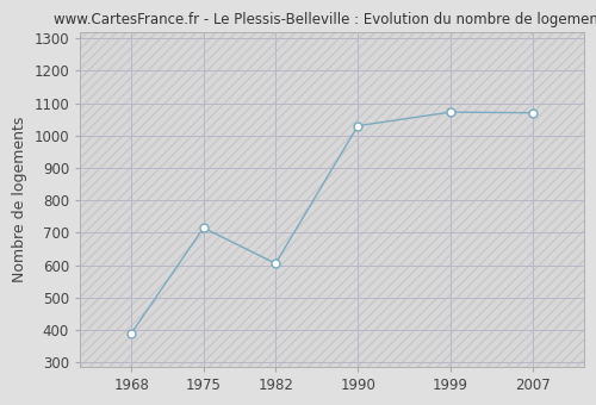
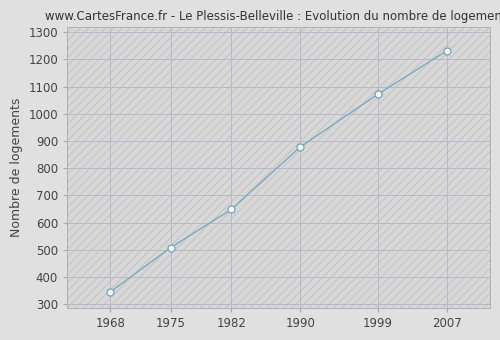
1968: 390 -> 345
1975: 715 -> 508
1982: 605 -> 648
1990: 1030 -> 878
2007: 1070 -> 1232
